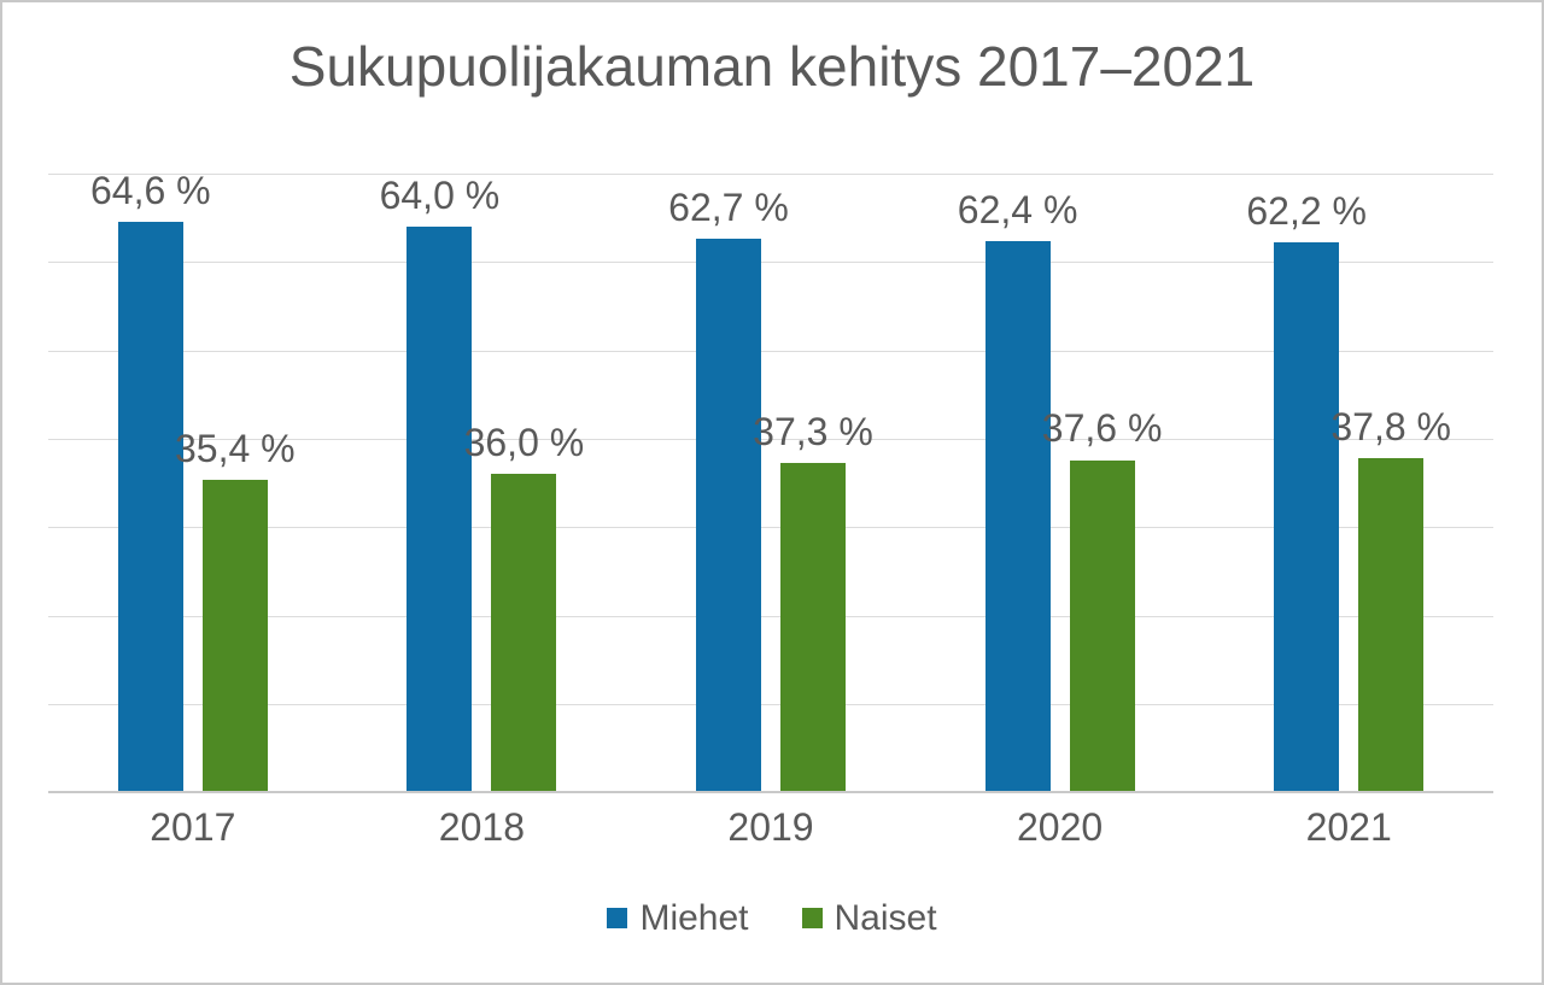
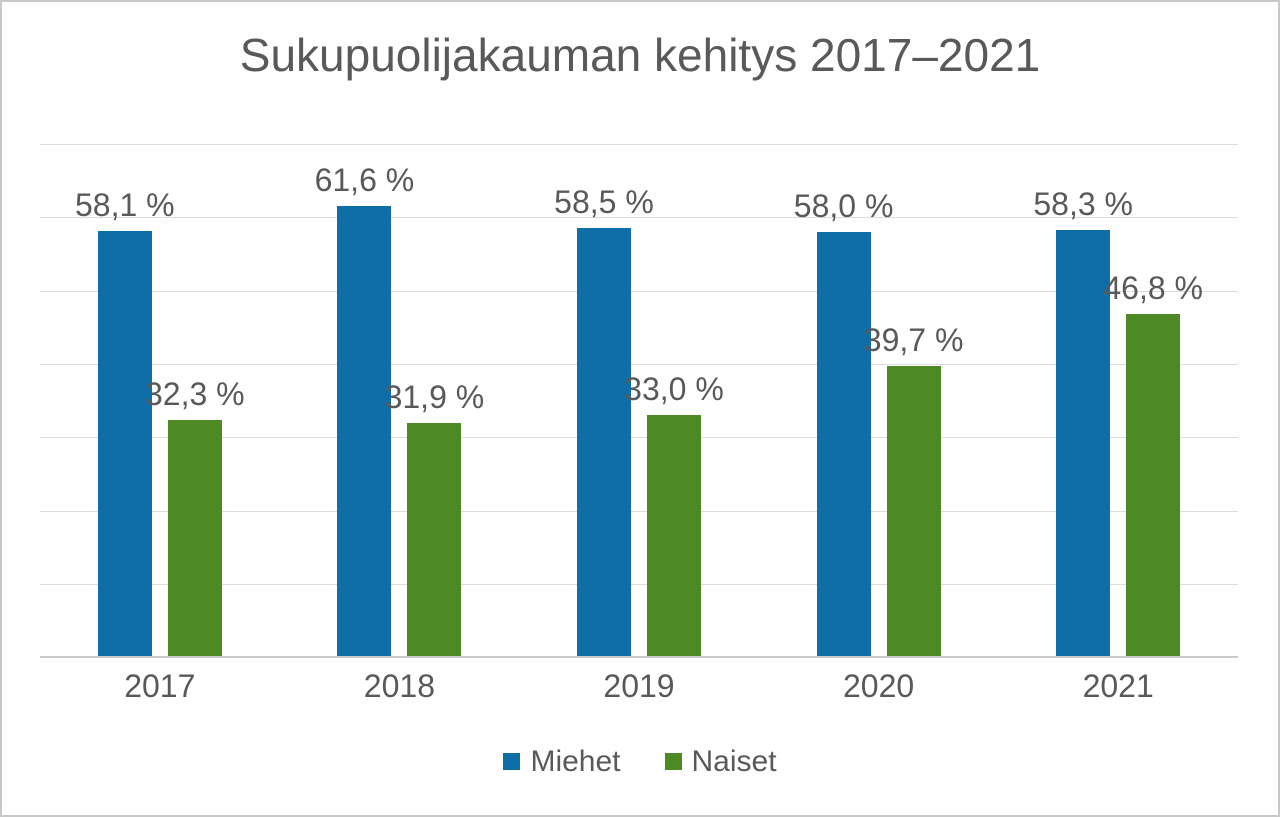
Miehet/2017: 64,6 -> 58,1
Naiset/2017: 35,4 -> 32,3
Miehet/2018: 64,0 -> 61,6
Naiset/2018: 36,0 -> 31,9
Miehet/2019: 62,7 -> 58,5
Naiset/2019: 37,3 -> 33,0
Miehet/2020: 62,4 -> 58,0
Naiset/2020: 37,6 -> 39,7
Miehet/2021: 62,2 -> 58,3
Naiset/2021: 37,8 -> 46,8
